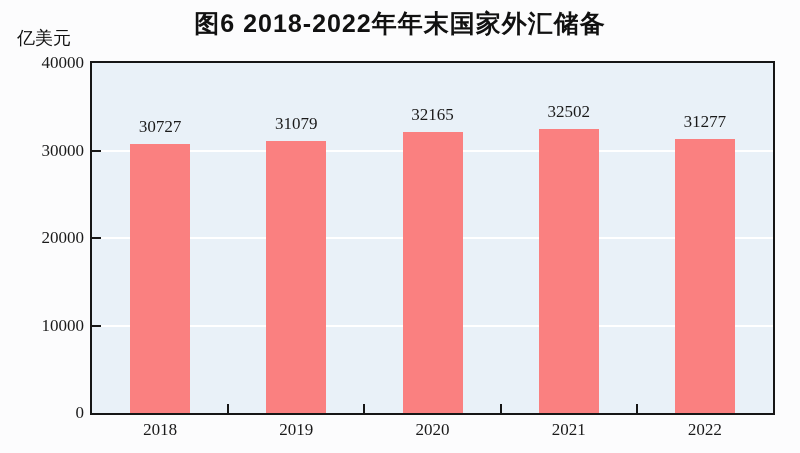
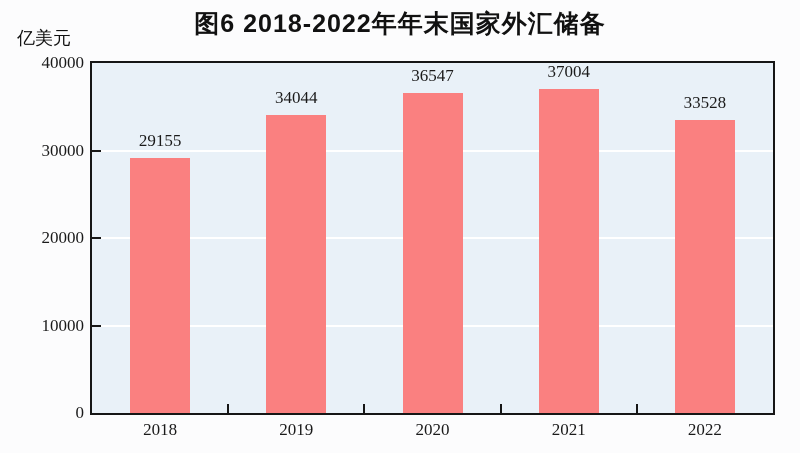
2018: 30727 -> 29155
2019: 31079 -> 34044
2020: 32165 -> 36547
2021: 32502 -> 37004
2022: 31277 -> 33528
